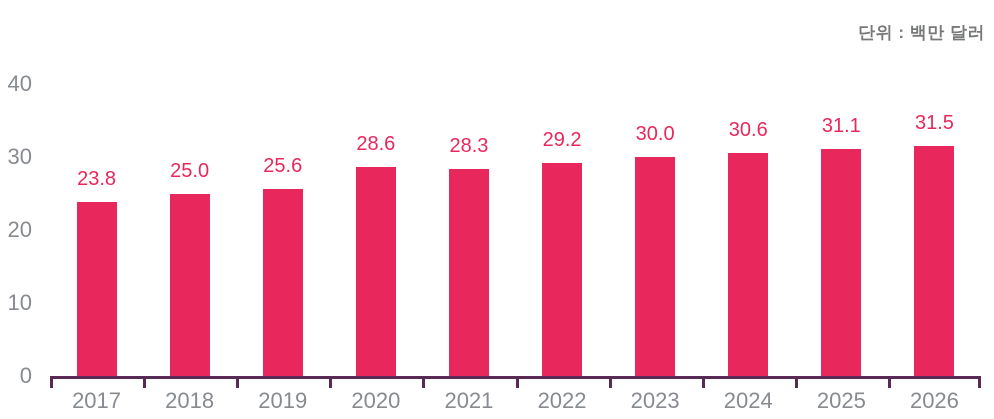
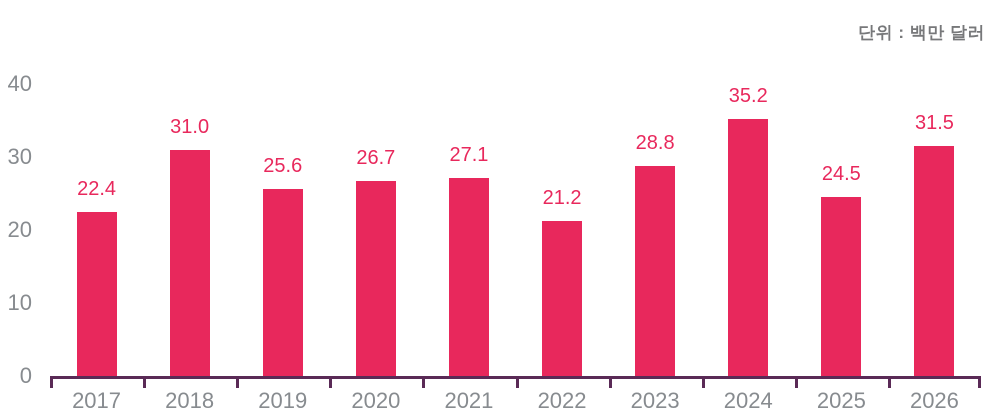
2017: 23.8 -> 22.4
2018: 25.0 -> 31.0
2020: 28.6 -> 26.7
2021: 28.3 -> 27.1
2022: 29.2 -> 21.2
2023: 30.0 -> 28.8
2024: 30.6 -> 35.2
2025: 31.1 -> 24.5
